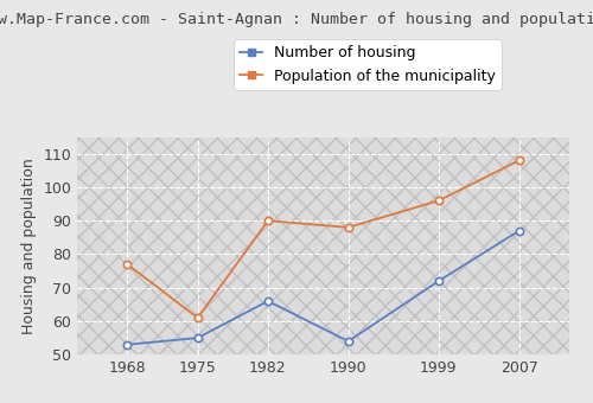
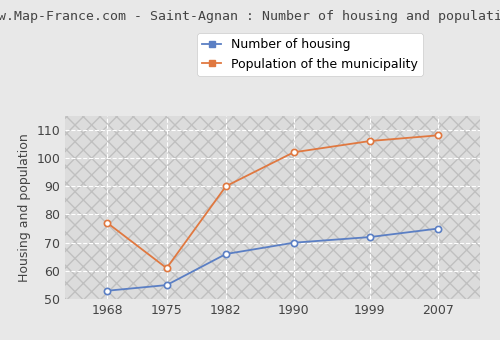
Number of housing/1990: 54 -> 70
Population of the municipality/1990: 88 -> 102
Population of the municipality/1999: 96 -> 106
Number of housing/2007: 87 -> 75
